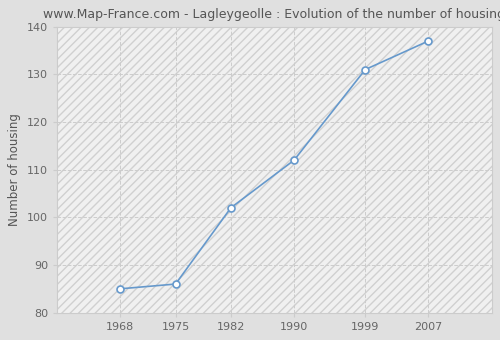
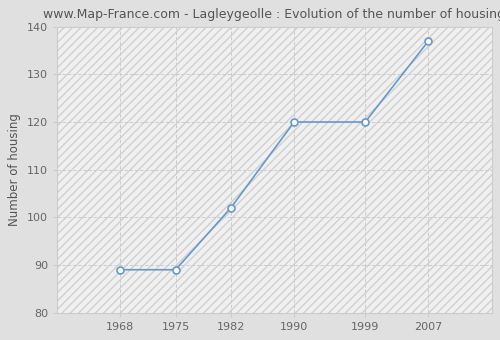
1968: 85 -> 89
1975: 86 -> 89
1990: 112 -> 120
1999: 131 -> 120
